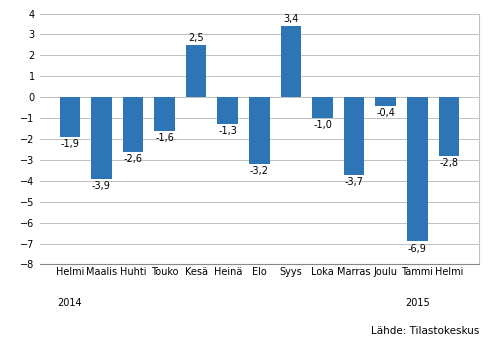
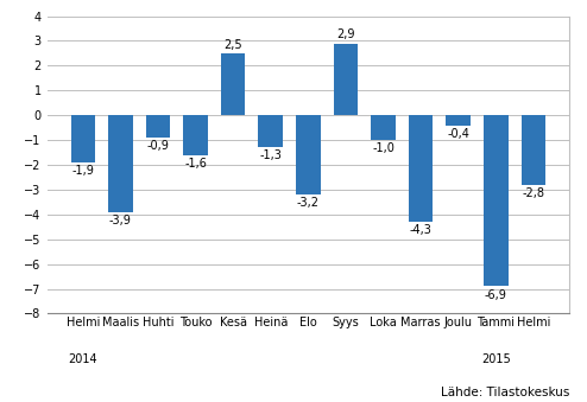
Huhti: -2,6 -> -0,9
Syys: 3,4 -> 2,9
Marras: -3,7 -> -4,3
